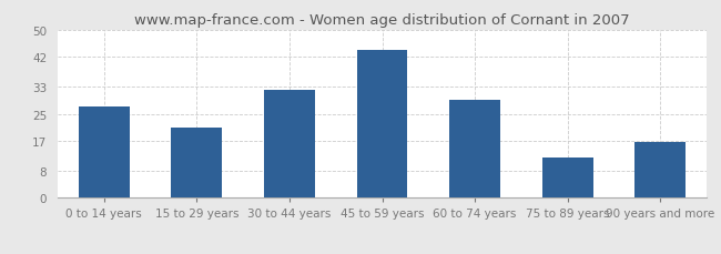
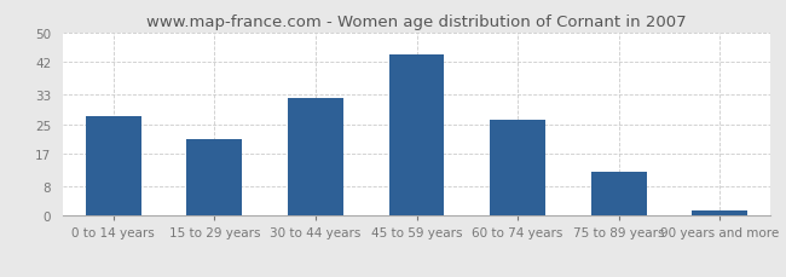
60 to 74 years: 29.0 -> 26.0
90 years and more: 16.5 -> 1.5
